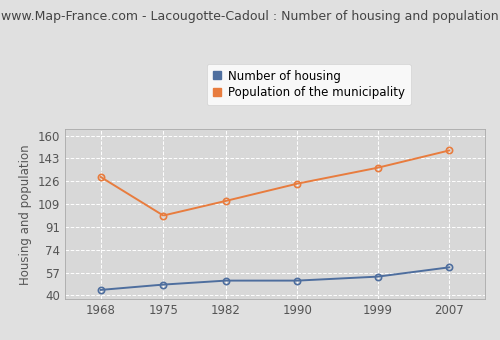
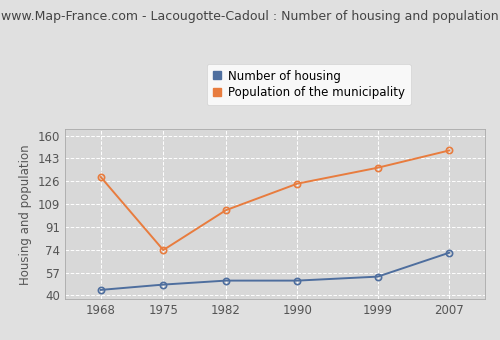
Population of the municipality/1975: 100 -> 74
Population of the municipality/1982: 111 -> 104
Number of housing/2007: 61 -> 72
